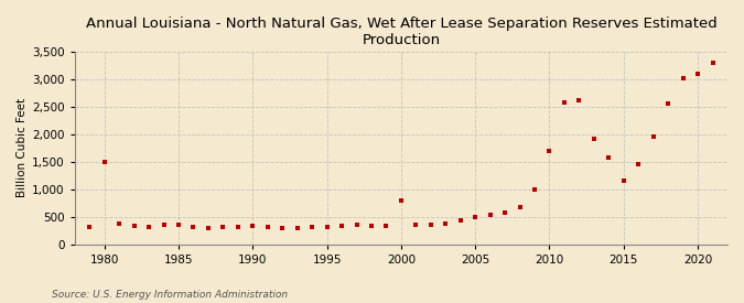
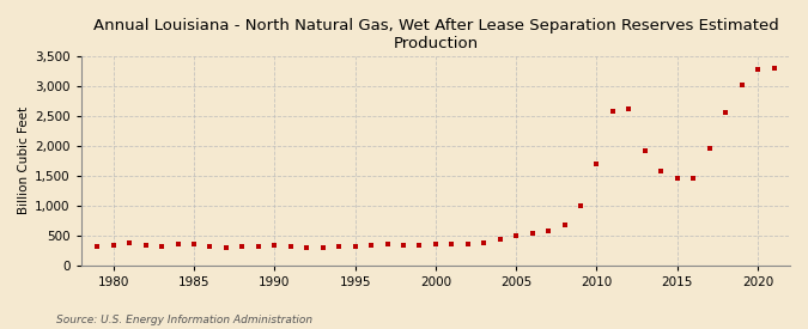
1980: 1,500 -> 340
2000: 800 -> 350
2015: 1,150 -> 1,450
2020: 3,100 -> 3,280
